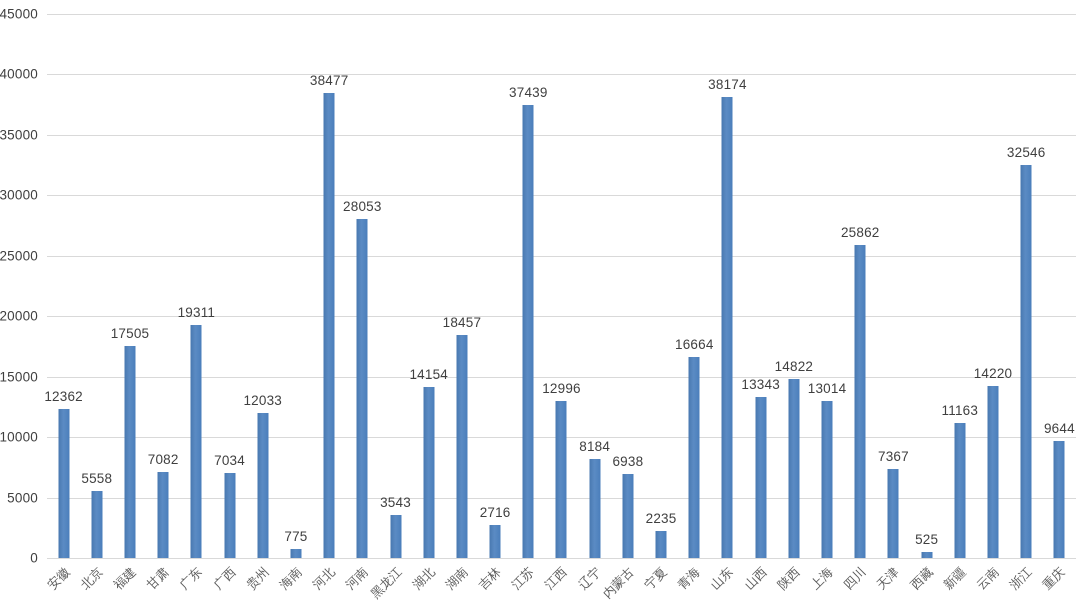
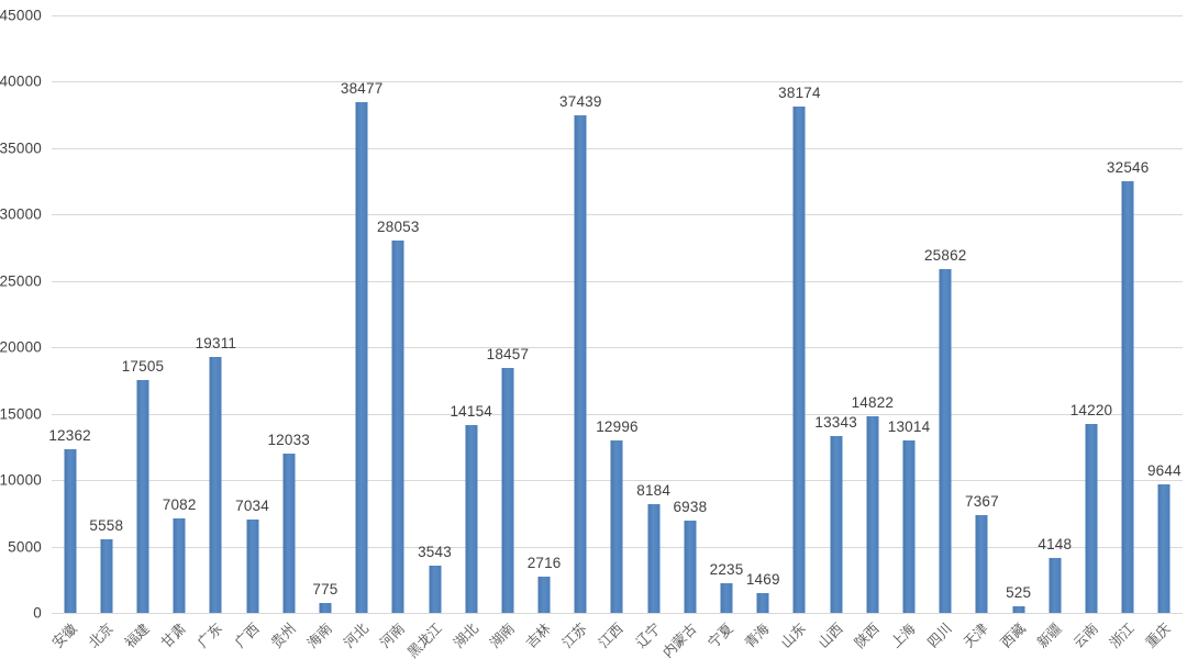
青海: 16664 -> 1469
新疆: 11163 -> 4148
